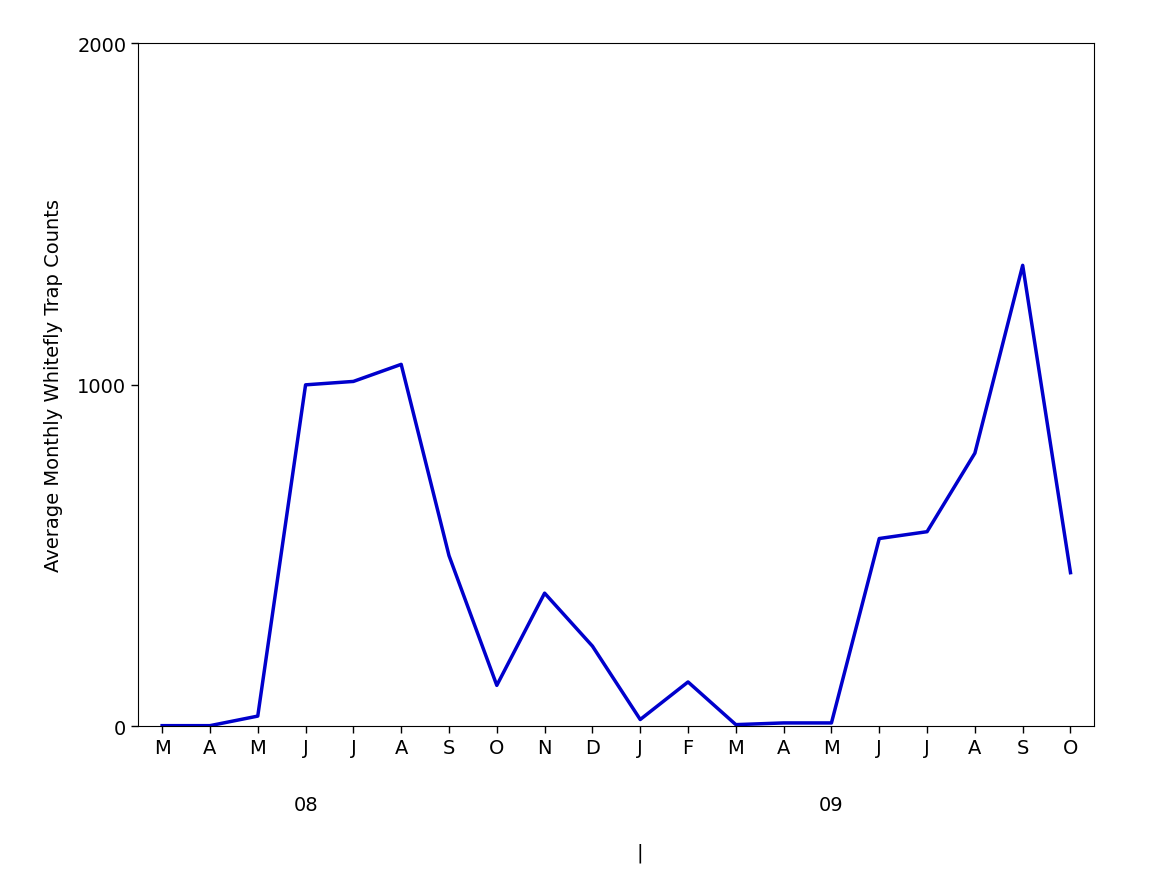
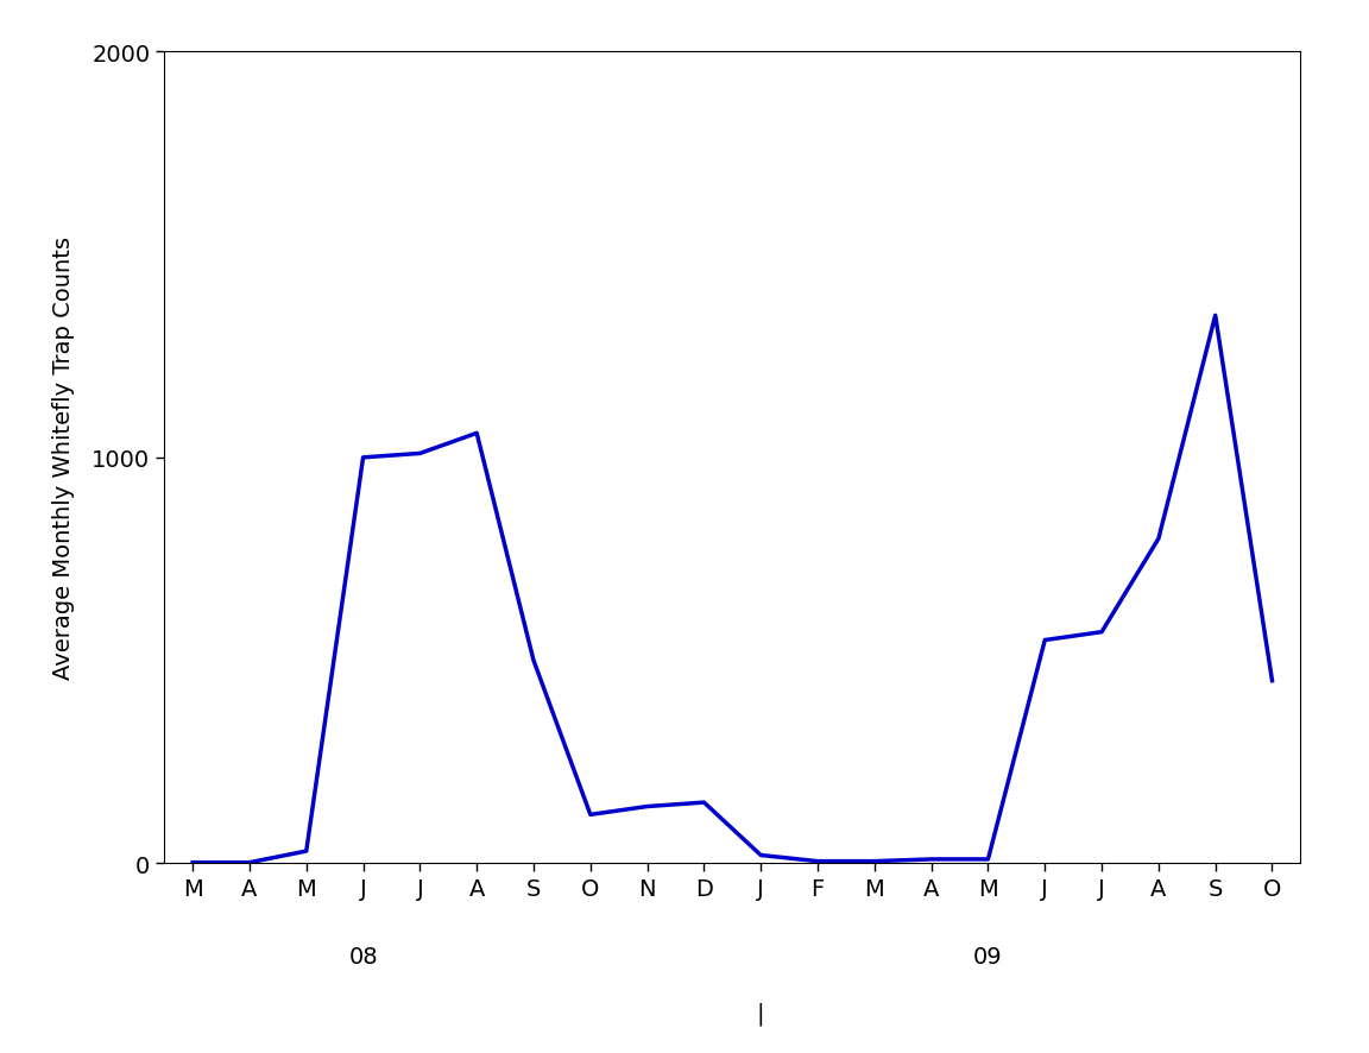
N: 390 -> 140
D: 235 -> 150
F: 130 -> 5
